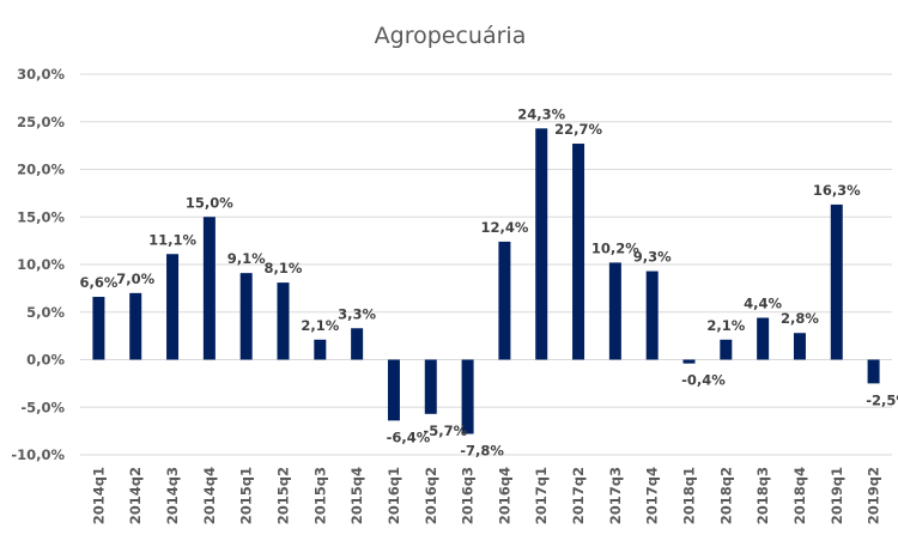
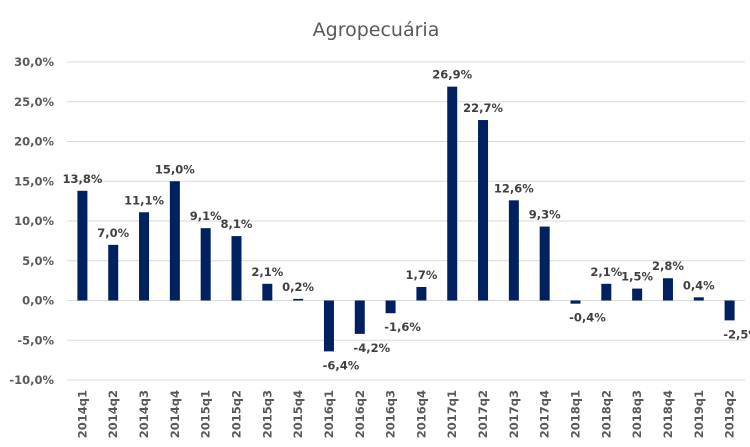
2014q1: 6,6% -> 13,8%
2015q4: 3,3% -> 0,2%
2016q2: -5,7% -> -4,2%
2016q3: -7,8% -> -1,6%
2016q4: 12,4% -> 1,7%
2017q1: 24,3% -> 26,9%
2017q3: 10,2% -> 12,6%
2018q3: 4,4% -> 1,5%
2019q1: 16,3% -> 0,4%
